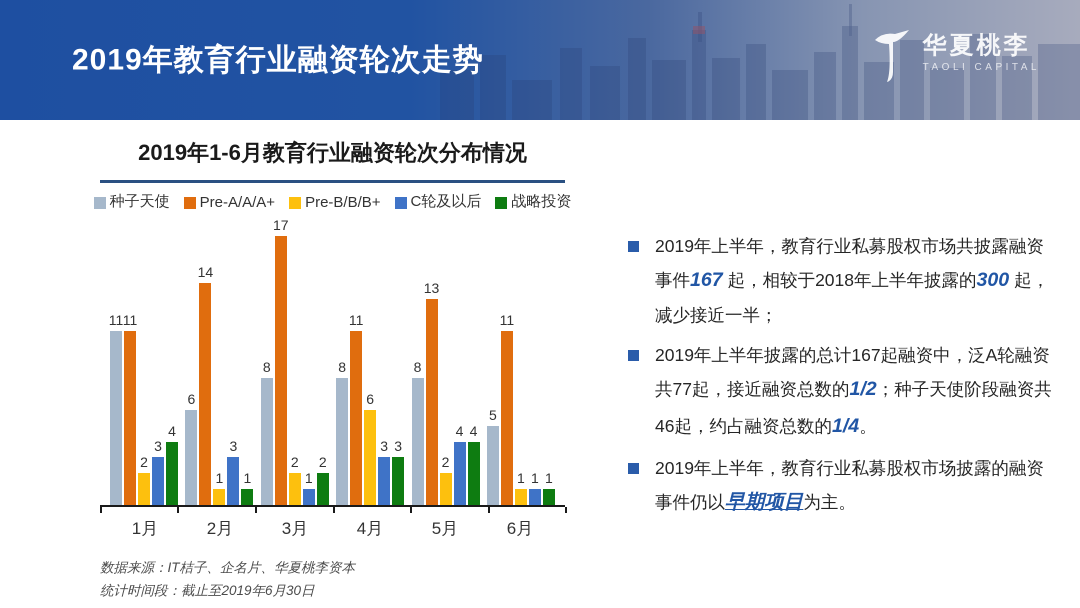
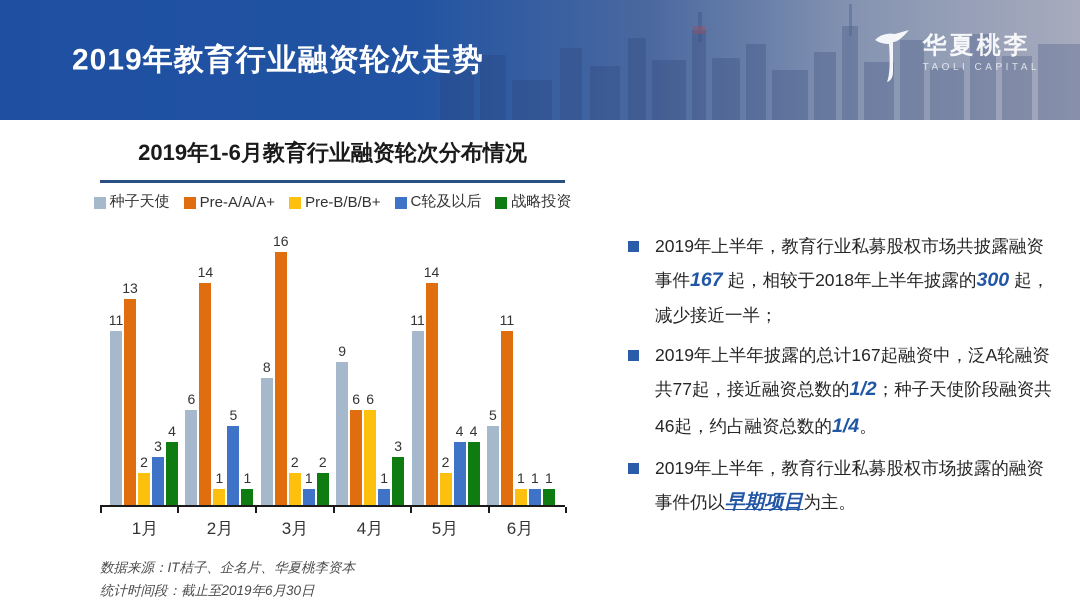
Pre-A/A/A+/1月: 11 -> 13
C轮及以后/2月: 3 -> 5
Pre-A/A/A+/3月: 17 -> 16
种子天使/4月: 8 -> 9
Pre-A/A/A+/4月: 11 -> 6
C轮及以后/4月: 3 -> 1
种子天使/5月: 8 -> 11
Pre-A/A/A+/5月: 13 -> 14
